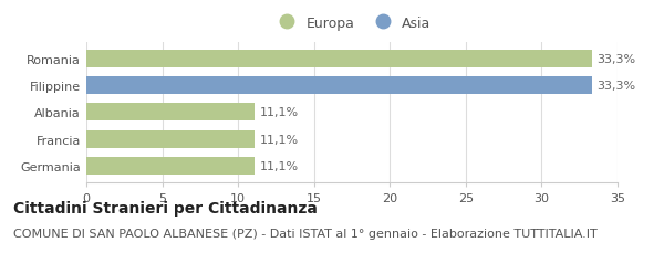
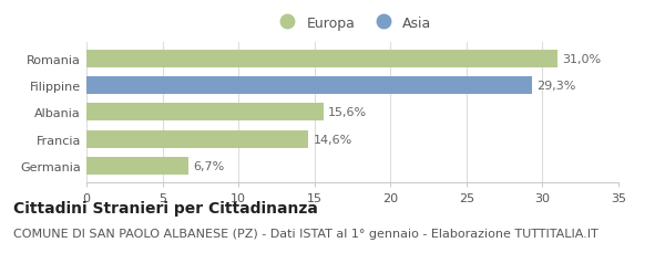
Romania: 33,3% -> 31,0%
Filippine: 33,3% -> 29,3%
Albania: 11,1% -> 15,6%
Francia: 11,1% -> 14,6%
Germania: 11,1% -> 6,7%
